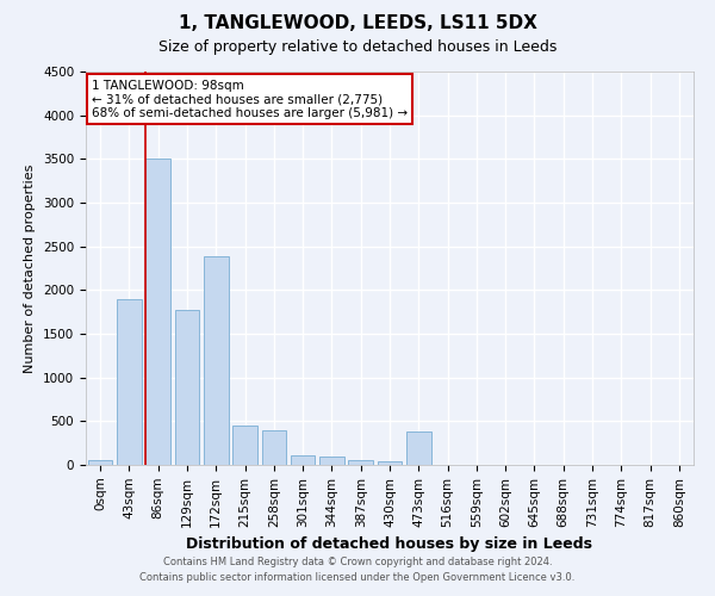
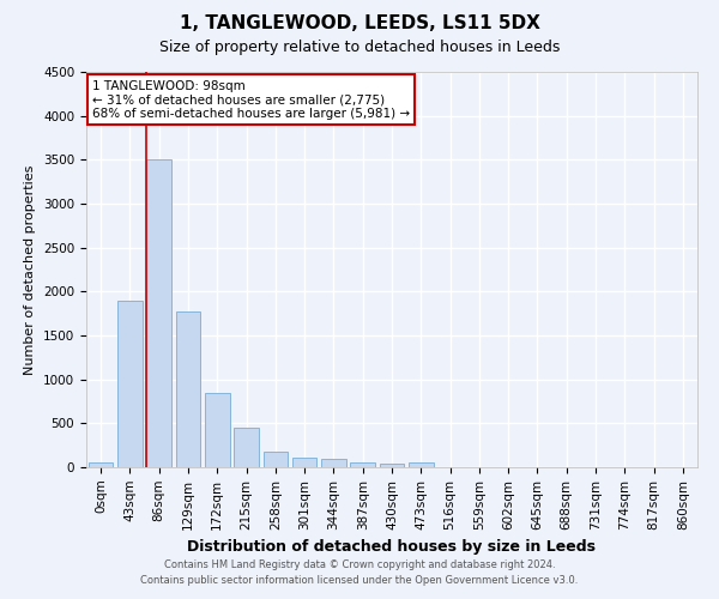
172sqm: 2380 -> 850
258sqm: 400 -> 180
473sqm: 380 -> 50
